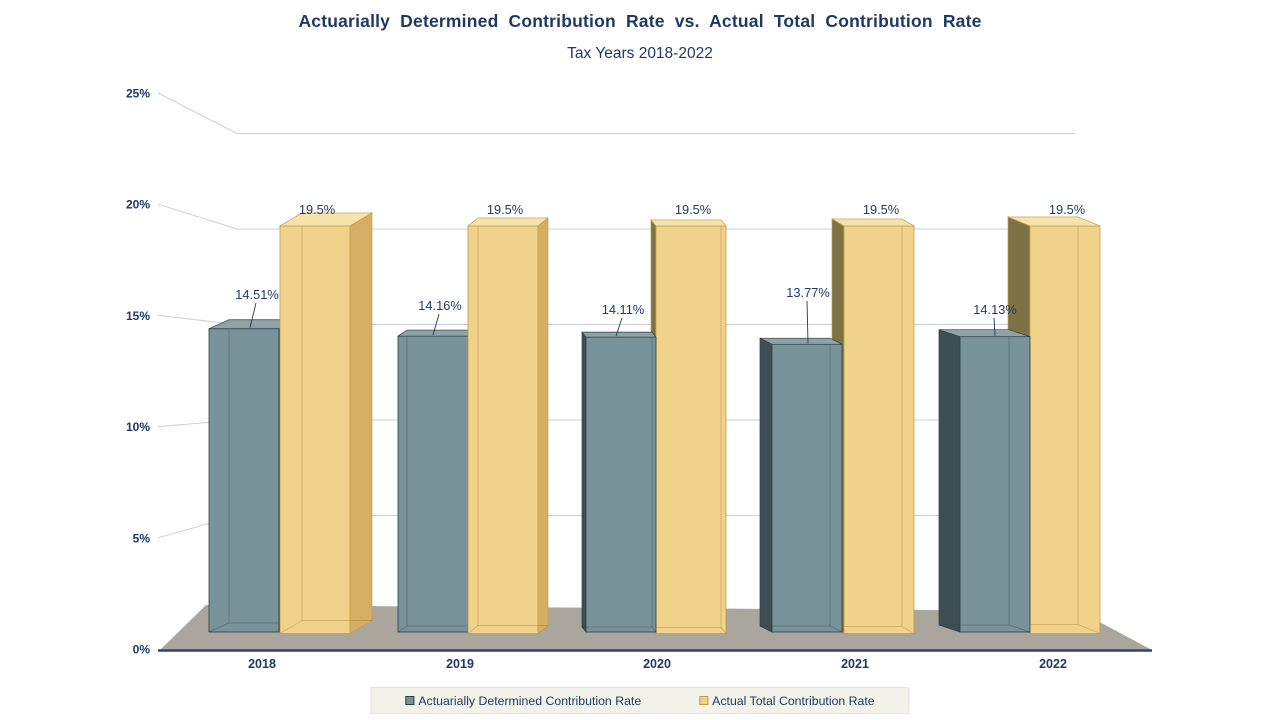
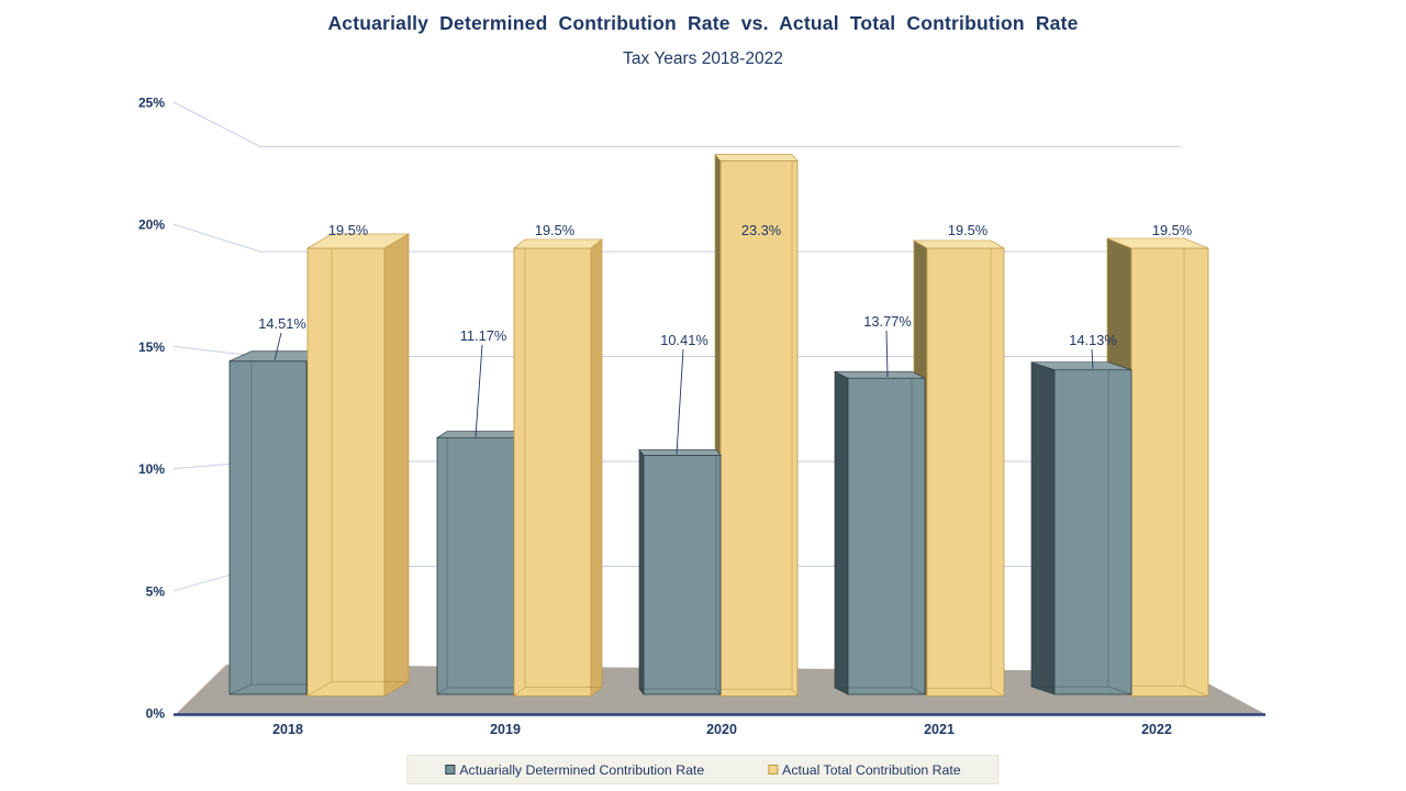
Actuarially Determined Contribution Rate/2019: 14.16% -> 11.17%
Actuarially Determined Contribution Rate/2020: 14.11% -> 10.41%
Actual Total Contribution Rate/2020: 19.5% -> 23.3%
